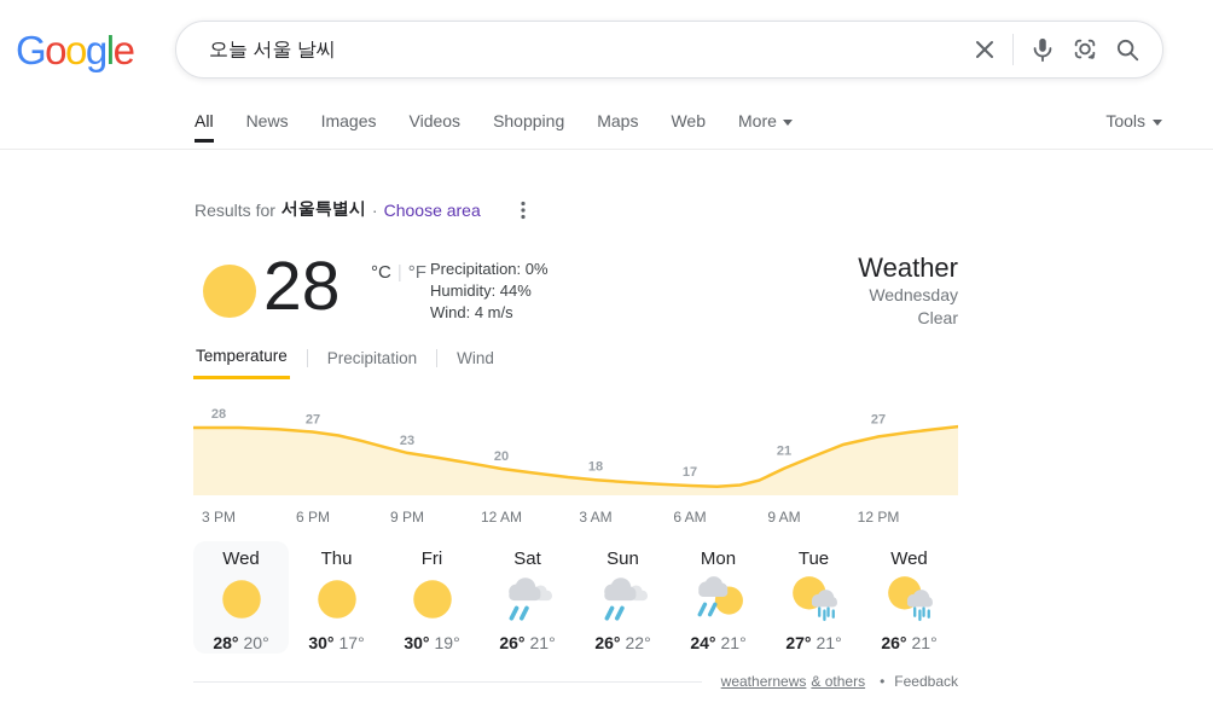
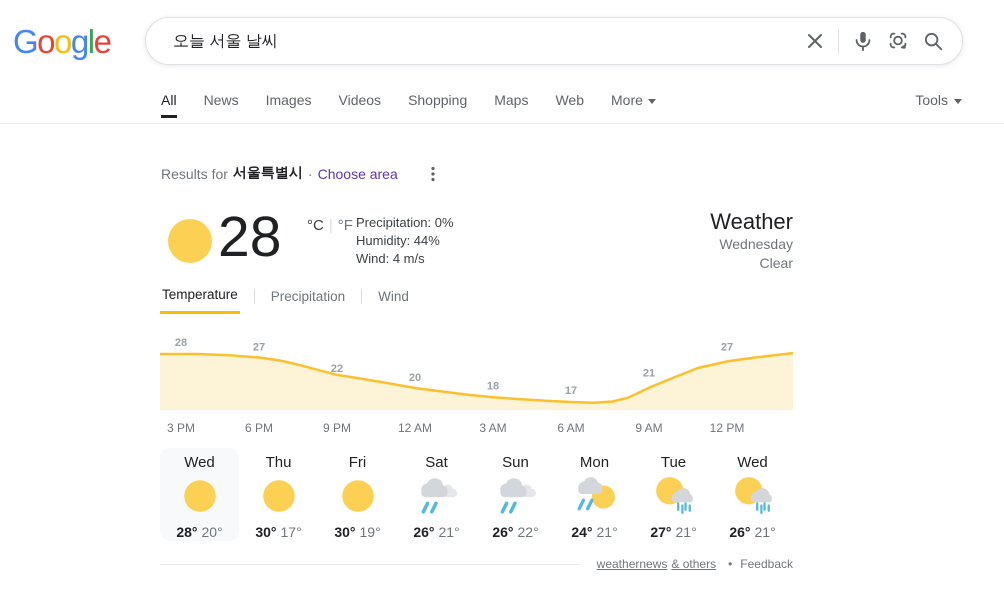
9 PM: 23 -> 22
